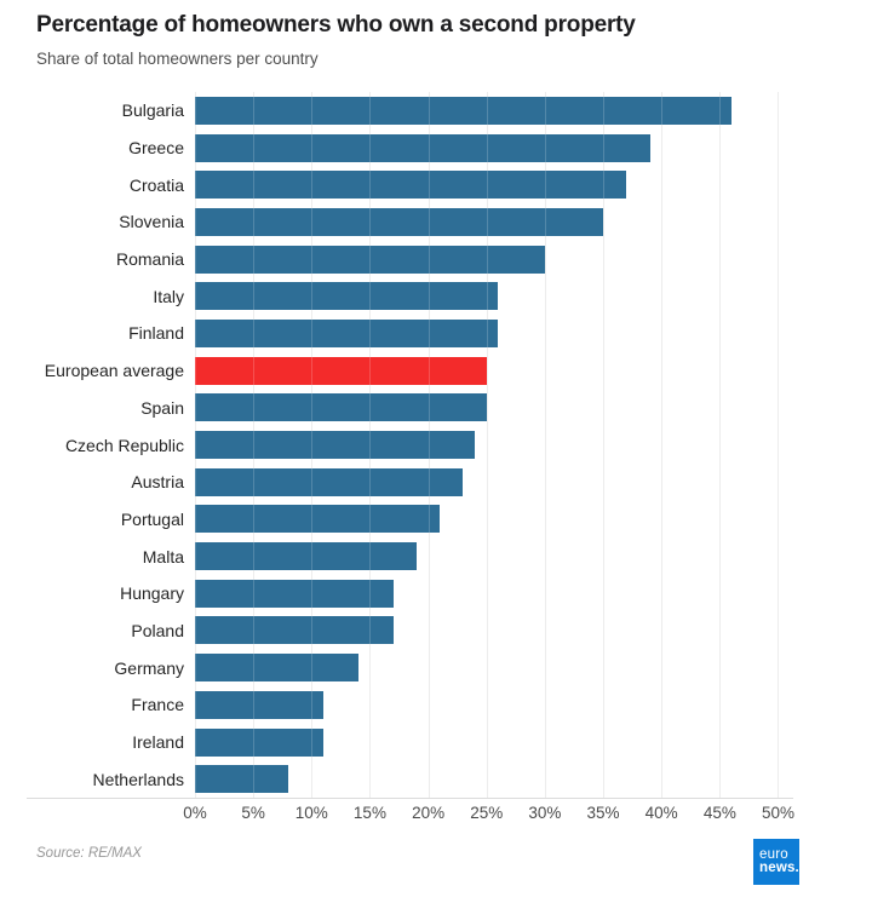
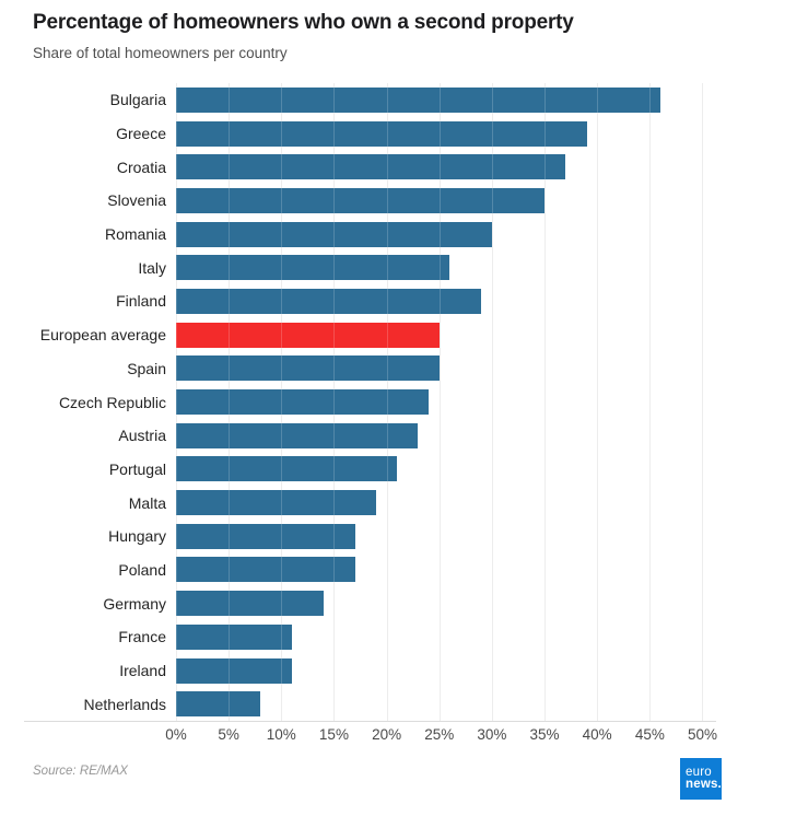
Finland: 26% -> 29%
